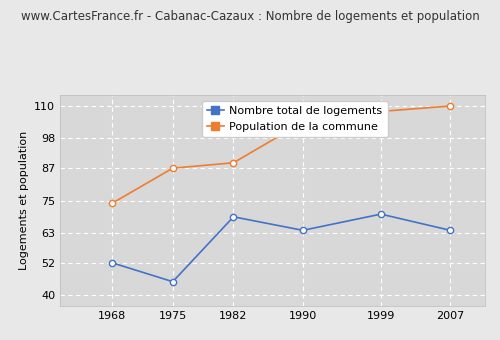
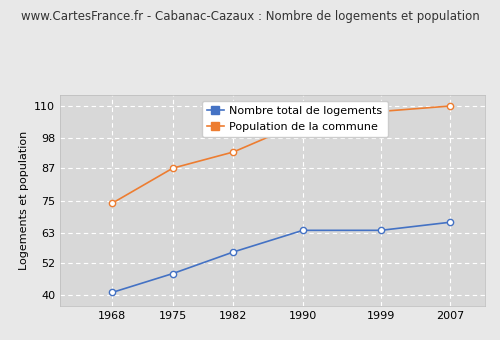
Nombre total de logements/1968: 52 -> 41
Nombre total de logements/1975: 45 -> 48
Nombre total de logements/1982: 69 -> 56
Population de la commune/1982: 89 -> 93
Nombre total de logements/1999: 70 -> 64
Nombre total de logements/2007: 64 -> 67
